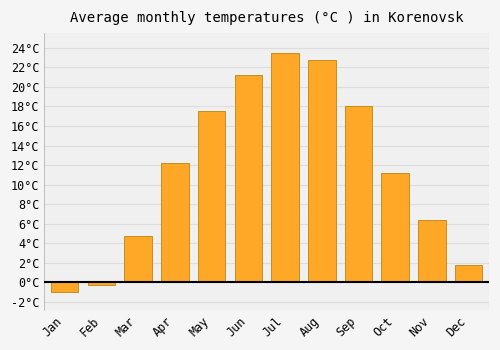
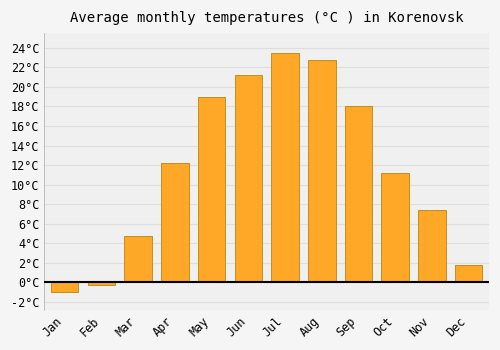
May: 17.5°C -> 19.0°C
Nov: 6.4°C -> 7.4°C
